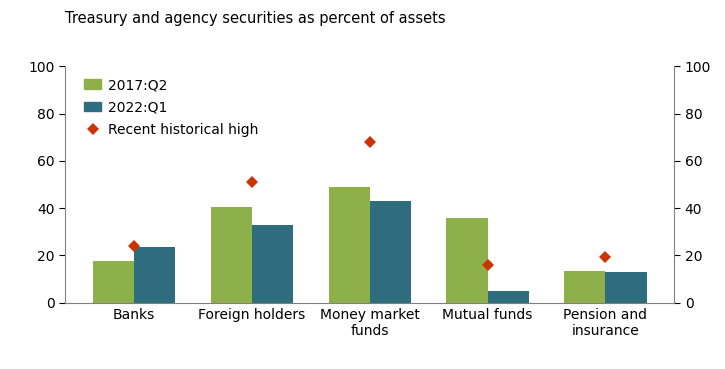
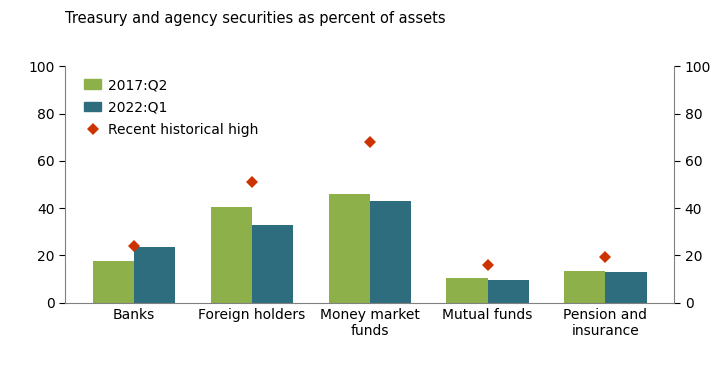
2017:Q2/Money market funds: 49.0 -> 46.0
2017:Q2/Mutual funds: 36.0 -> 10.5
2022:Q1/Mutual funds: 5.0 -> 9.5
